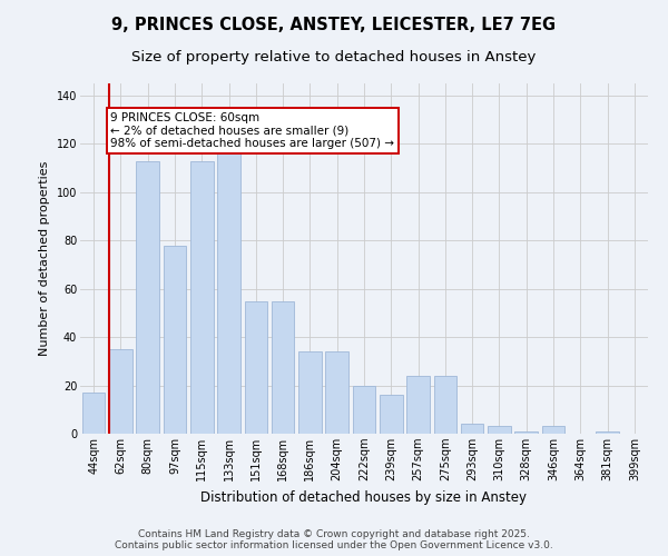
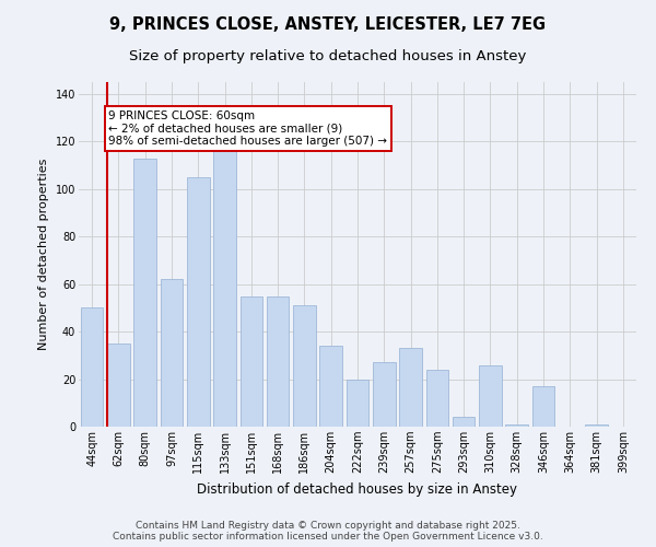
44sqm: 17 -> 50
97sqm: 78 -> 62
115sqm: 113 -> 105
186sqm: 34 -> 51
239sqm: 16 -> 27
257sqm: 24 -> 33
310sqm: 3 -> 26
346sqm: 3 -> 17
